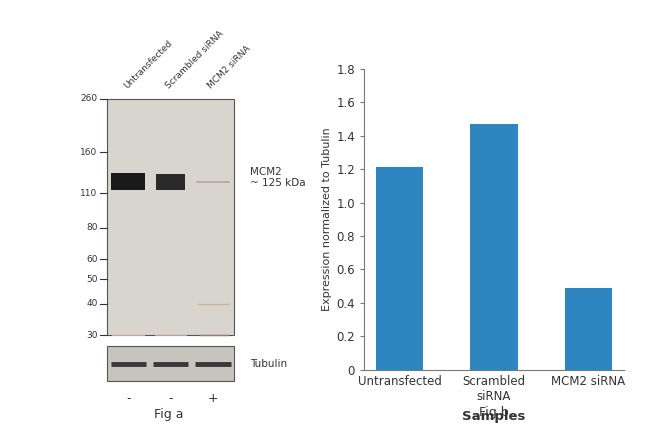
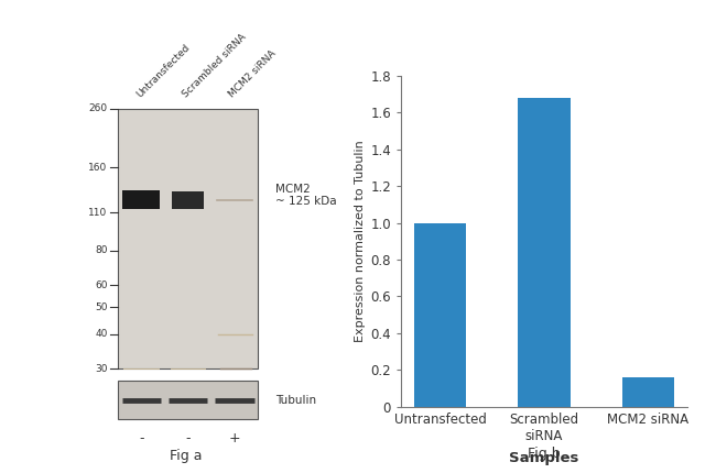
Untransfected: 1.21 -> 1.00
Scrambled siRNA: 1.47 -> 1.68
MCM2 siRNA: 0.49 -> 0.16
